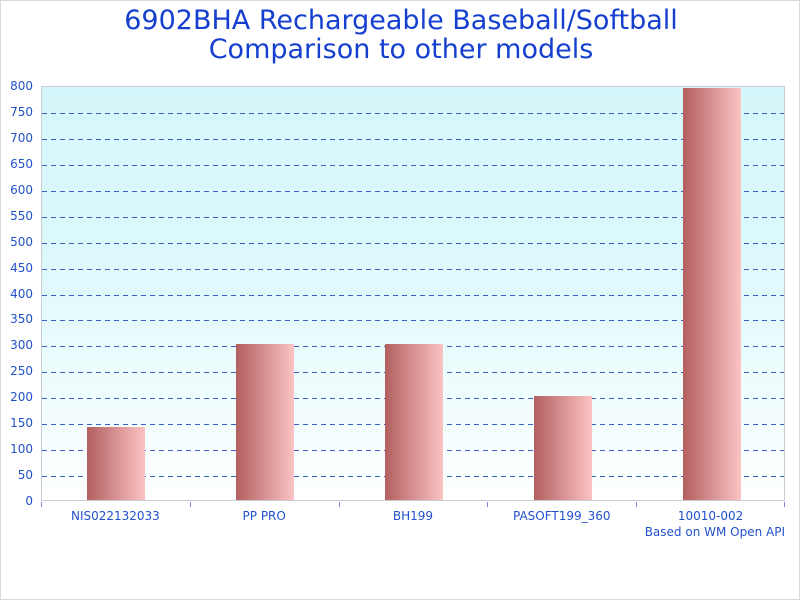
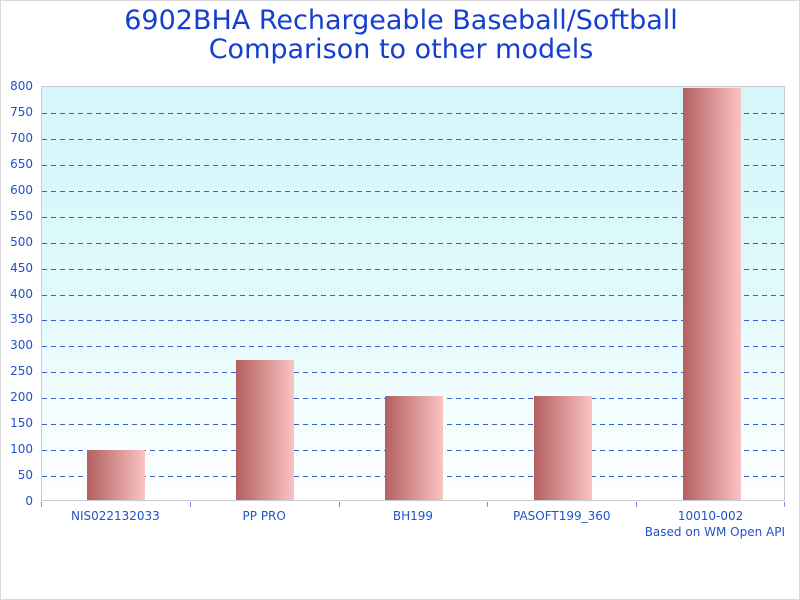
NIS022132033: 140 -> 100
PP PRO: 300 -> 270
BH199: 300 -> 200
